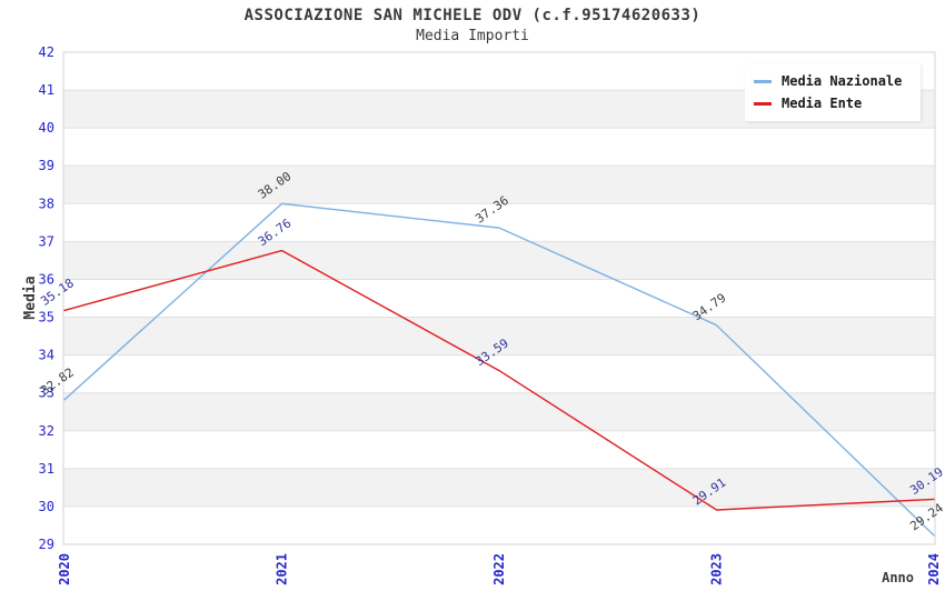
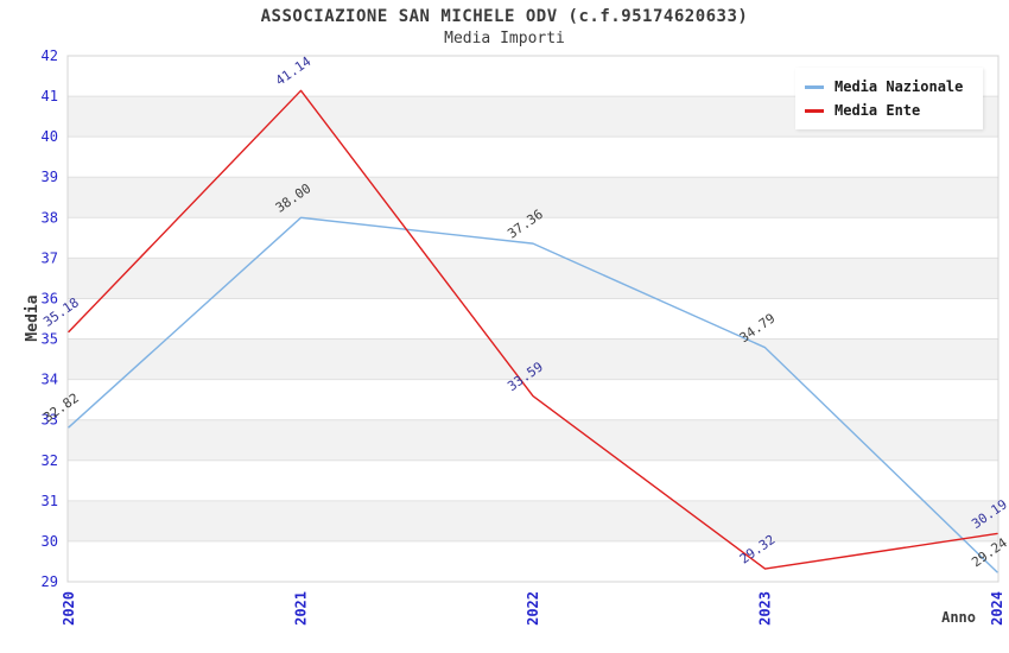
Media Ente/2021: 36.76 -> 41.14
Media Ente/2023: 29.91 -> 29.32
